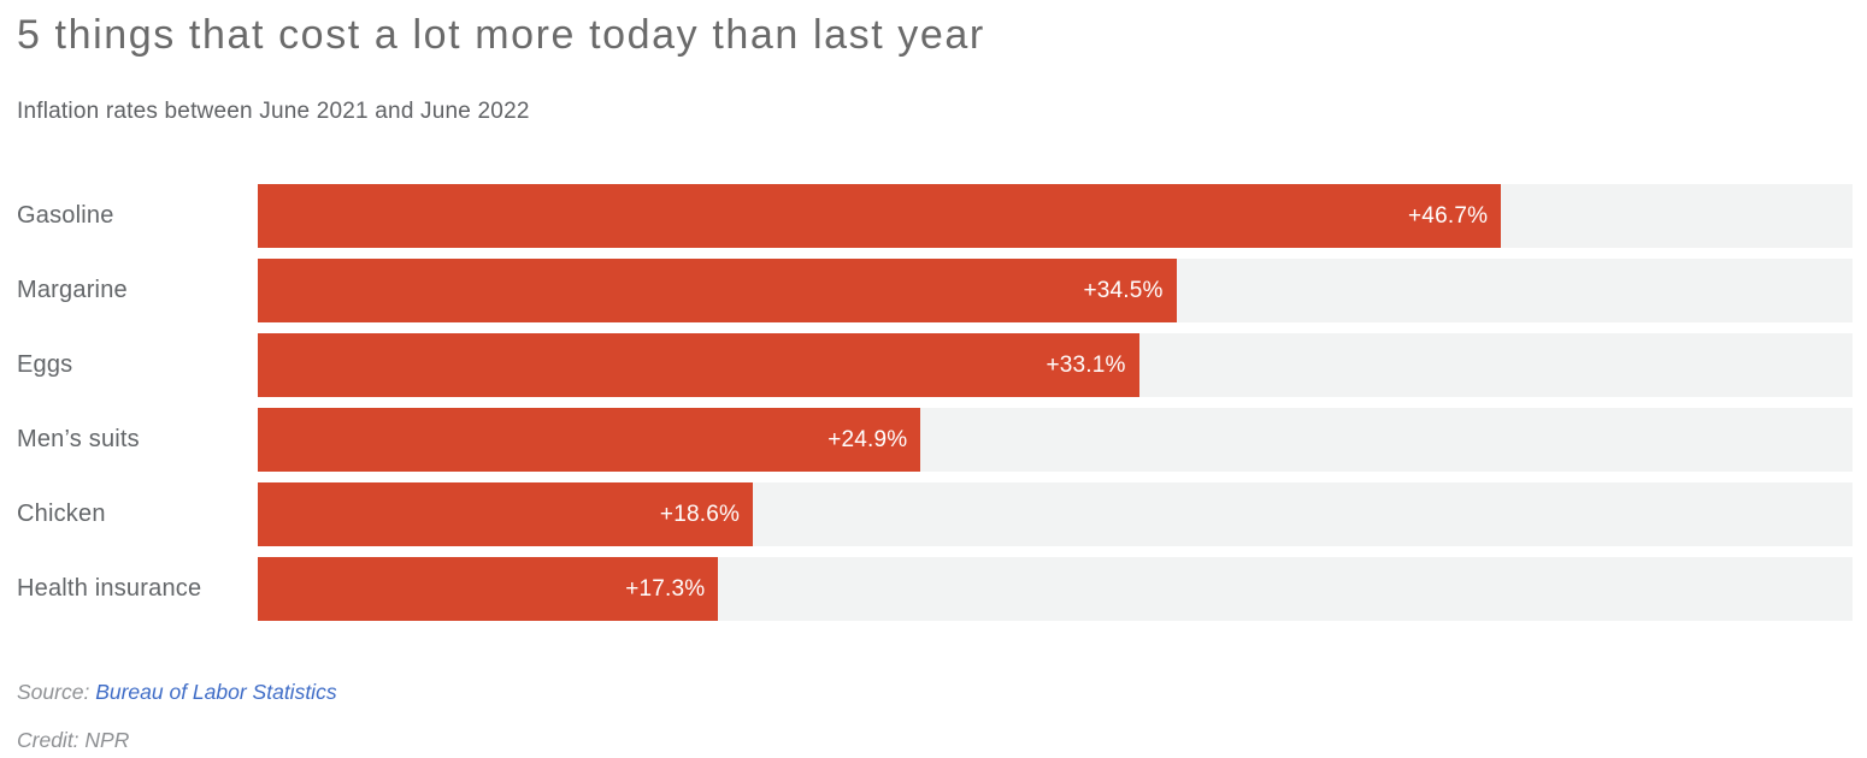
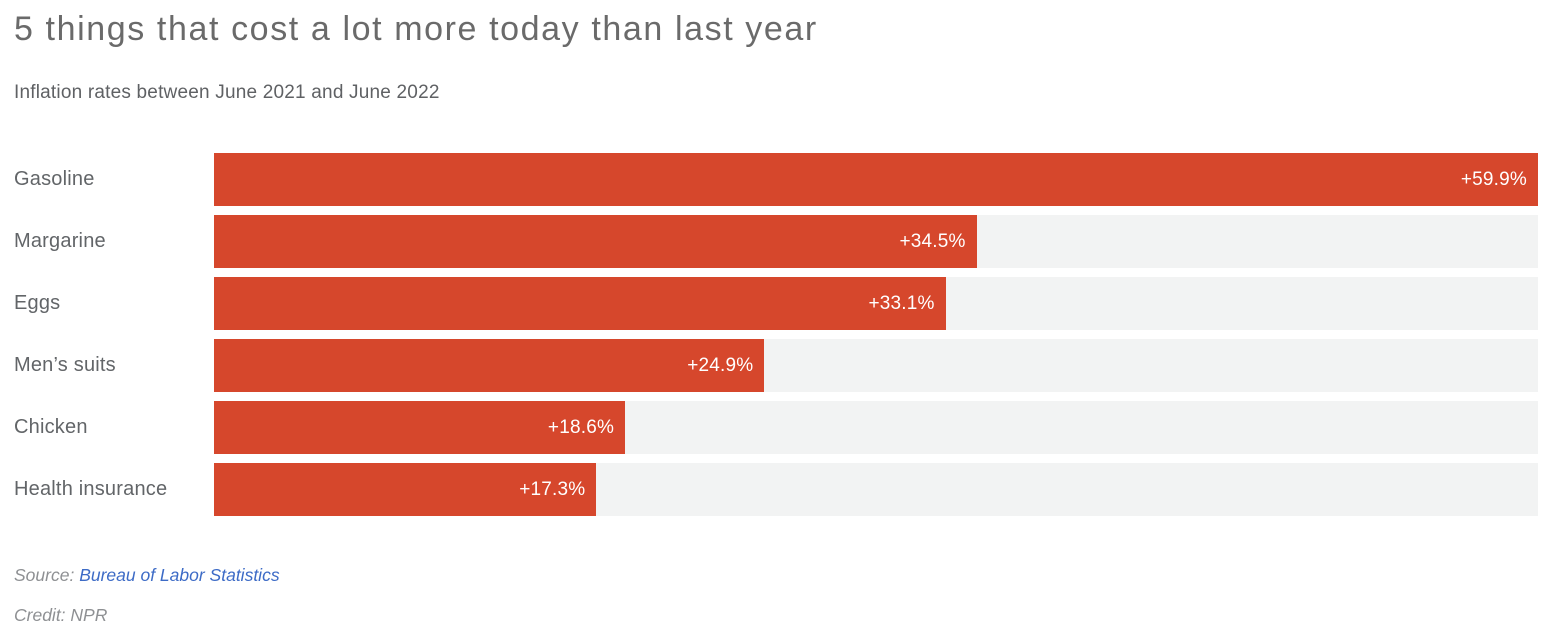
Gasoline: +46.7% -> +59.9%
